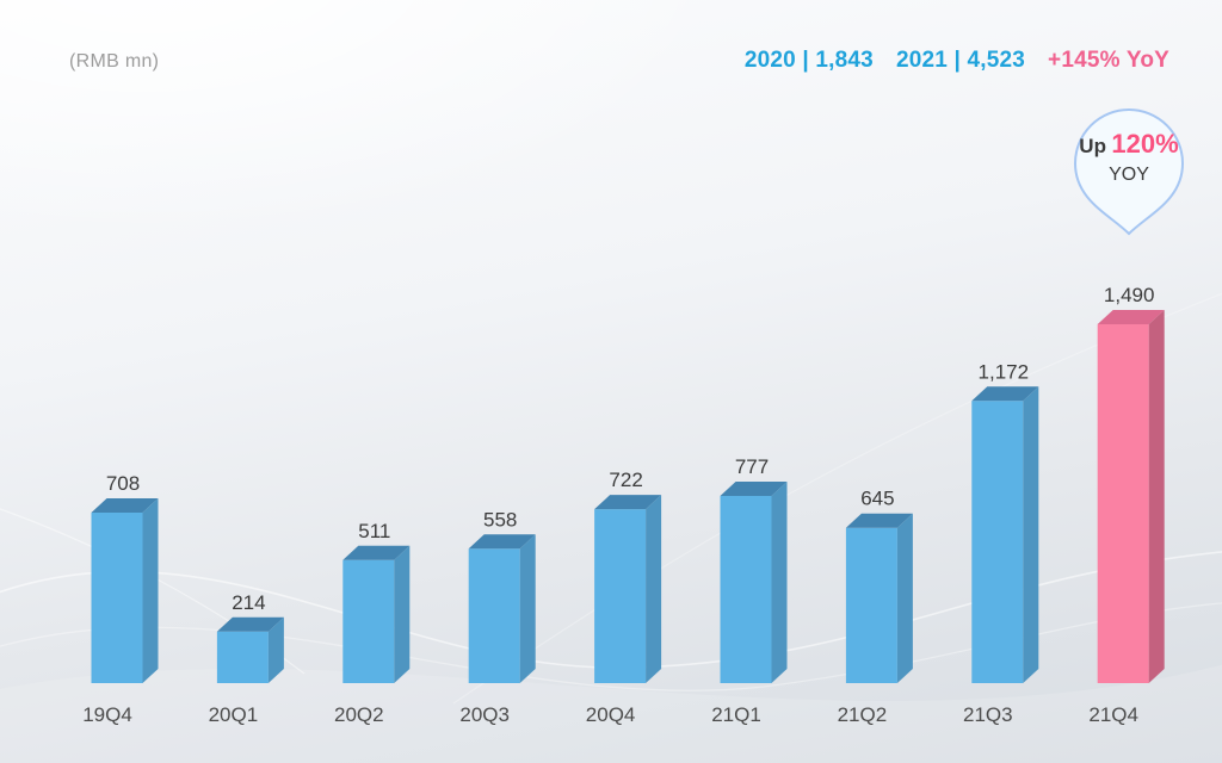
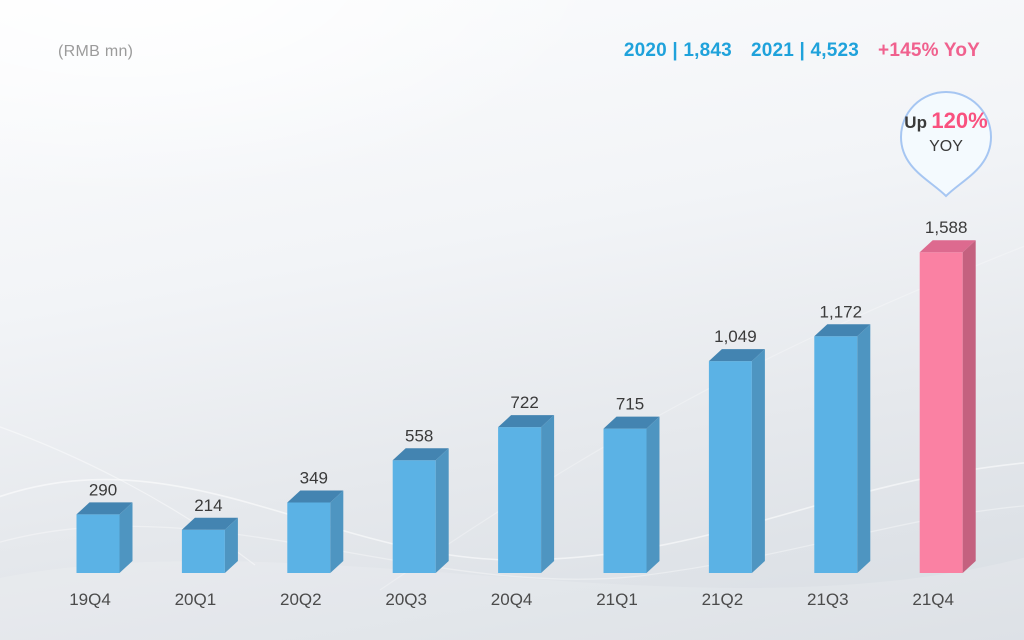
19Q4: 708 -> 290
20Q2: 511 -> 349
21Q1: 777 -> 715
21Q2: 645 -> 1,049
21Q4: 1,490 -> 1,588
